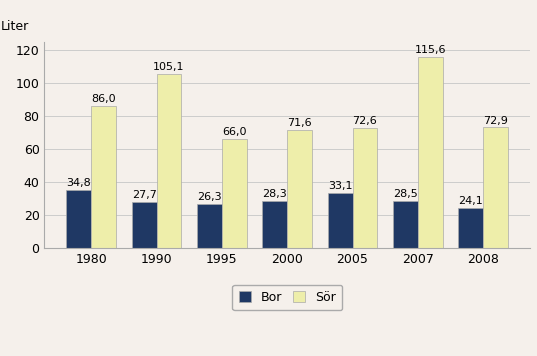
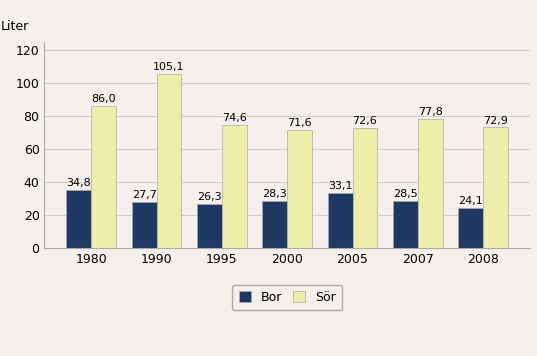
Sör/1995: 66,0 -> 74,6
Sör/2007: 115,6 -> 77,8
